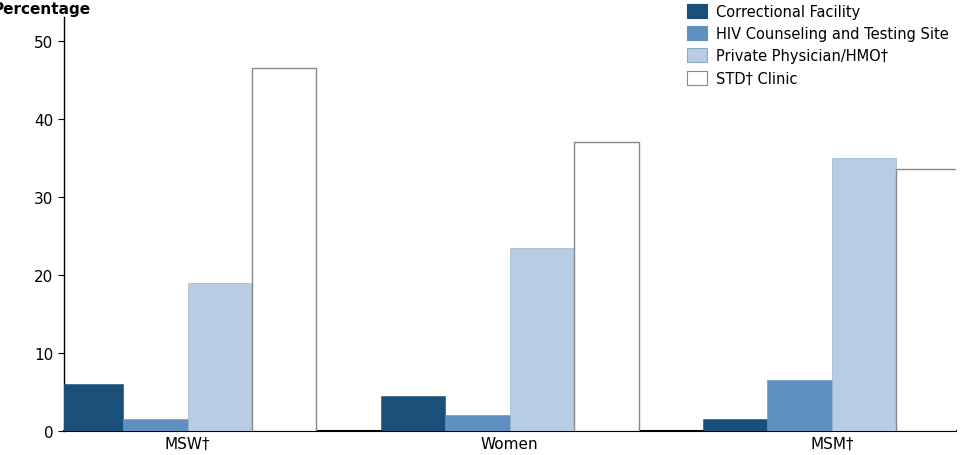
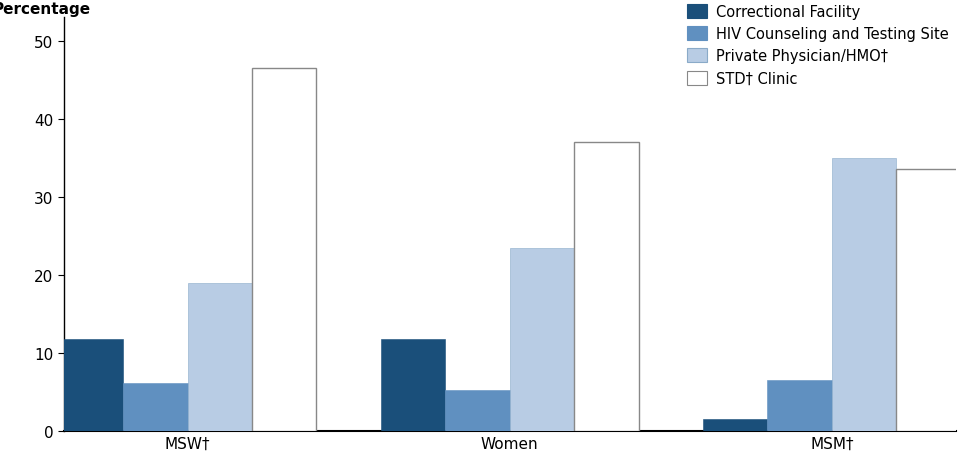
Correctional Facility/MSW†: 6.0 -> 11.8
HIV Counseling and Testing Site/MSW†: 1.5 -> 6.2
Correctional Facility/Women: 4.5 -> 11.8
HIV Counseling and Testing Site/Women: 2.0 -> 5.2
